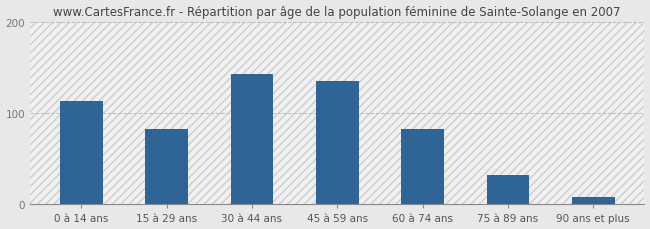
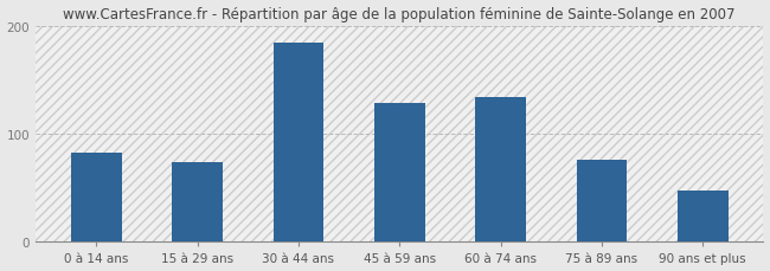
0 à 14 ans: 113 -> 82
15 à 29 ans: 82 -> 74
30 à 44 ans: 143 -> 184
45 à 59 ans: 135 -> 128
60 à 74 ans: 82 -> 134
75 à 89 ans: 32 -> 76
90 ans et plus: 8 -> 48
